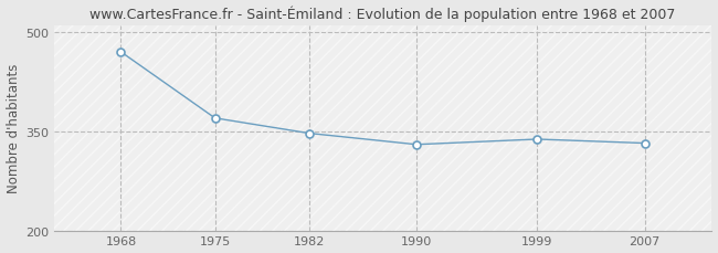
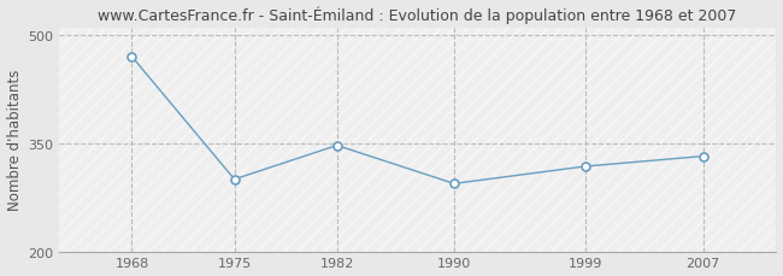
1975: 370 -> 300
1990: 330 -> 294
1999: 338 -> 318
